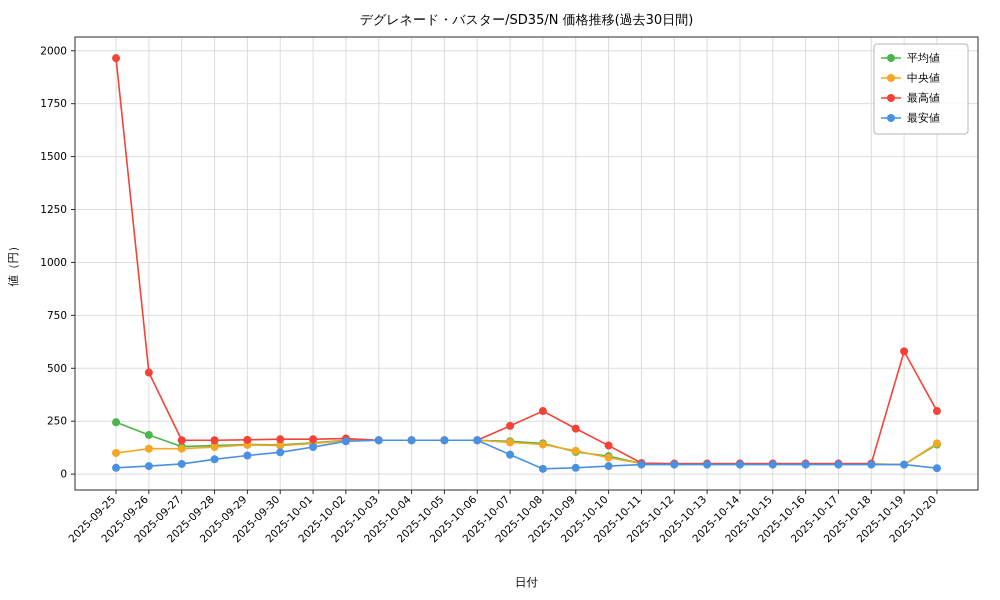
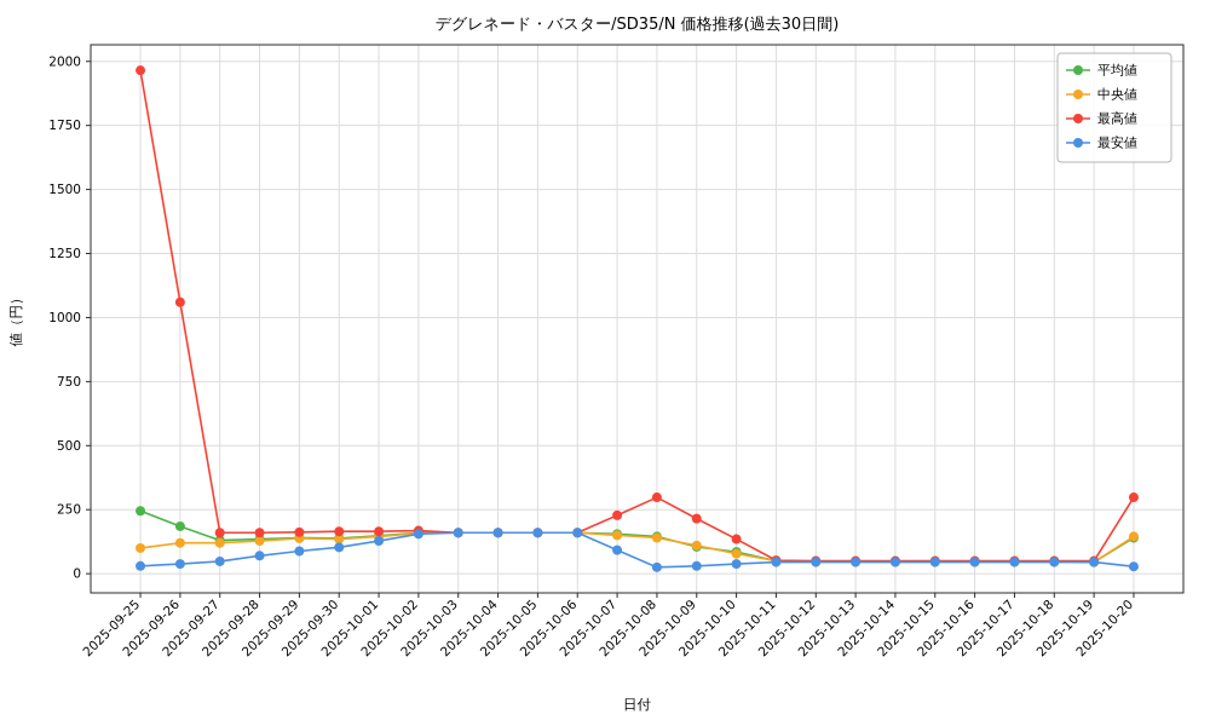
最高値/2025-09-26: 480 -> 1060
最高値/2025-10-19: 580 -> 50
